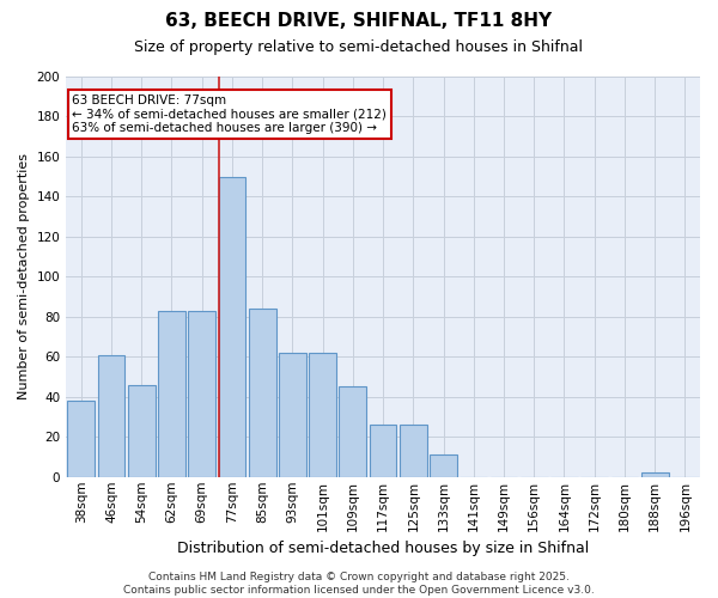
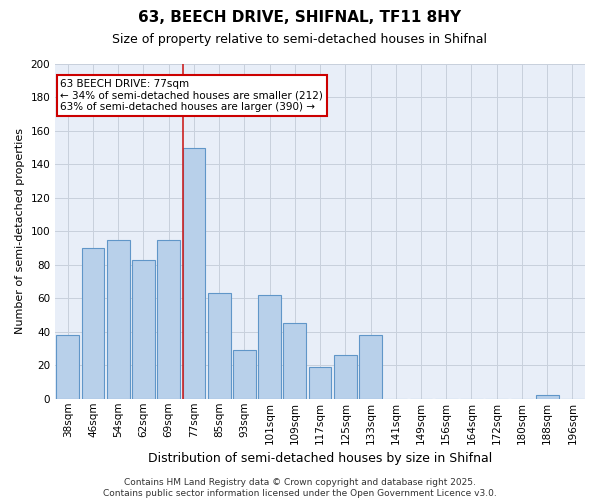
46sqm: 61 -> 90
54sqm: 46 -> 95
69sqm: 83 -> 95
85sqm: 84 -> 63
93sqm: 62 -> 29
117sqm: 26 -> 19
133sqm: 11 -> 38
